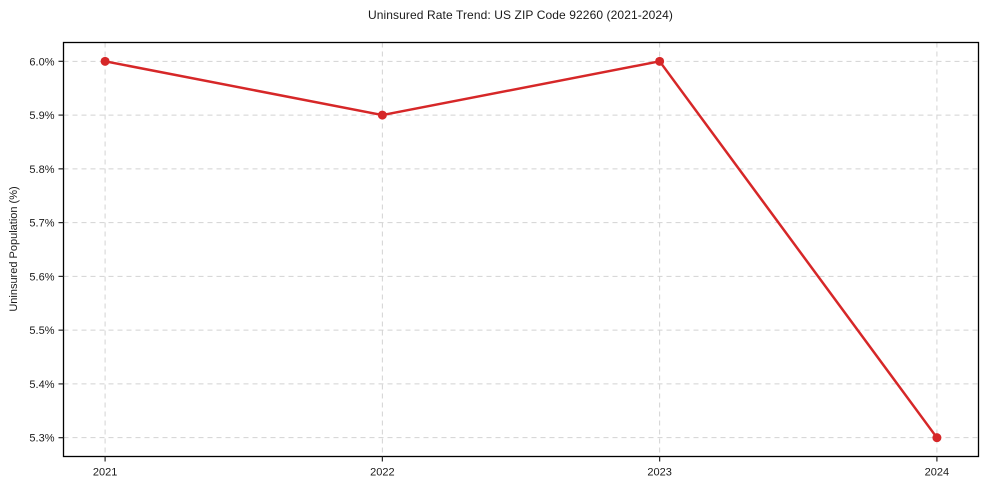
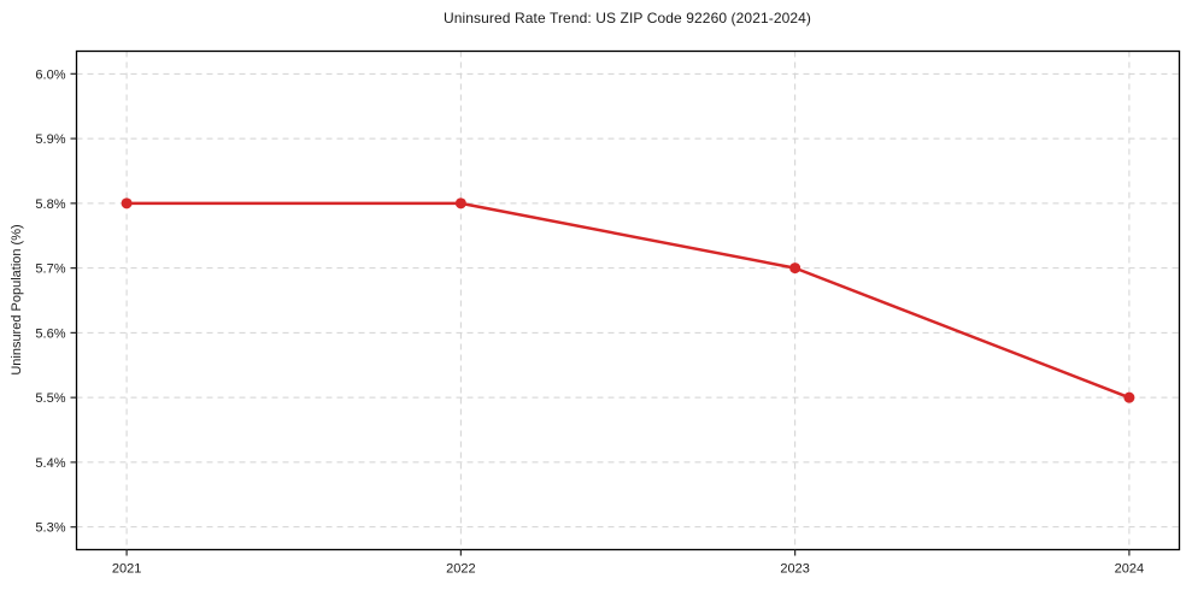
2021: 6.0% -> 5.8%
2022: 5.9% -> 5.8%
2023: 6.0% -> 5.7%
2024: 5.3% -> 5.5%
